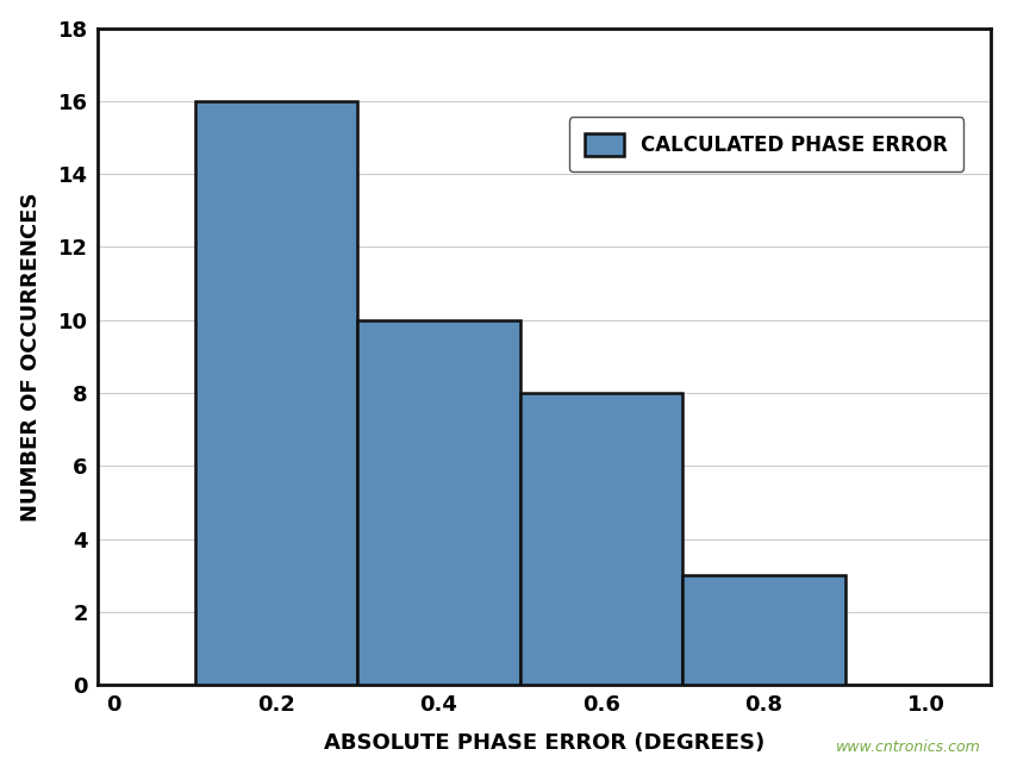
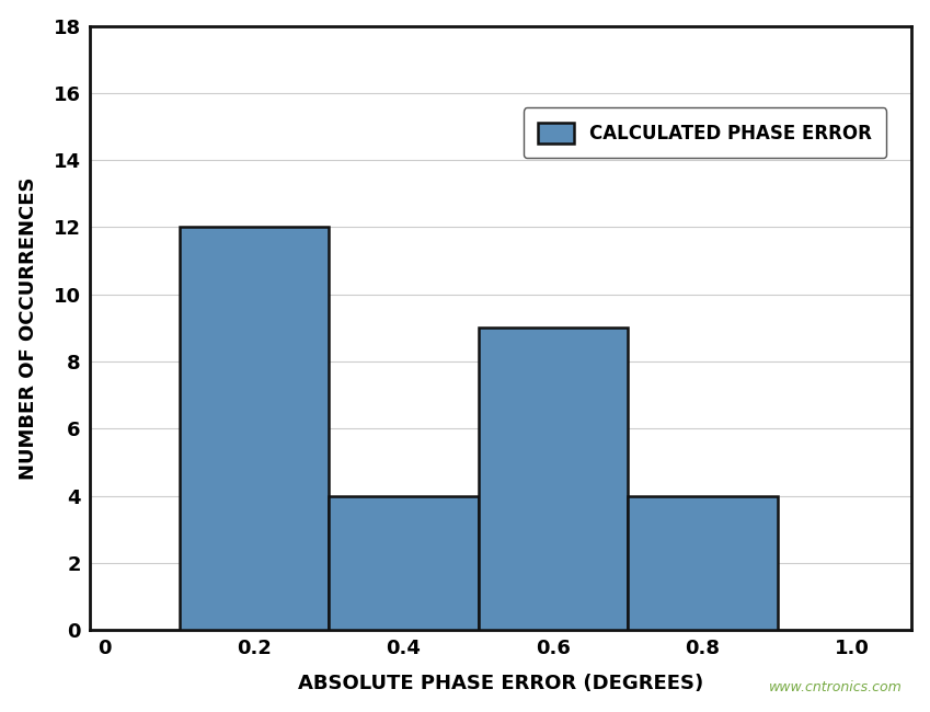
0.2: 16 -> 12
0.4: 10 -> 4
0.6: 8 -> 9
0.8: 3 -> 4
